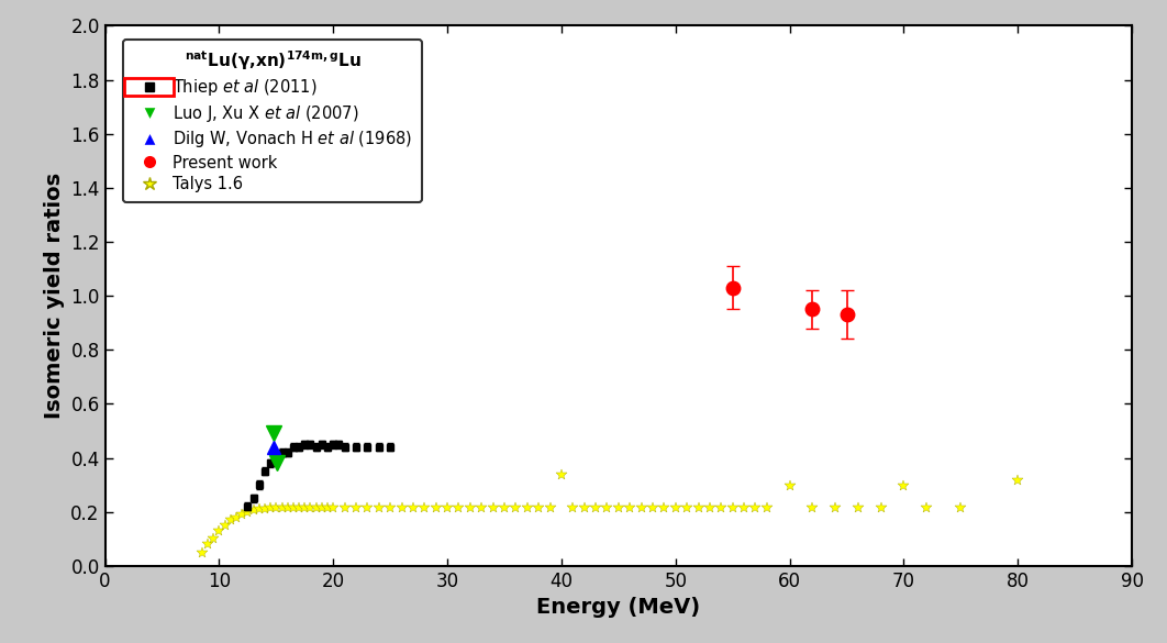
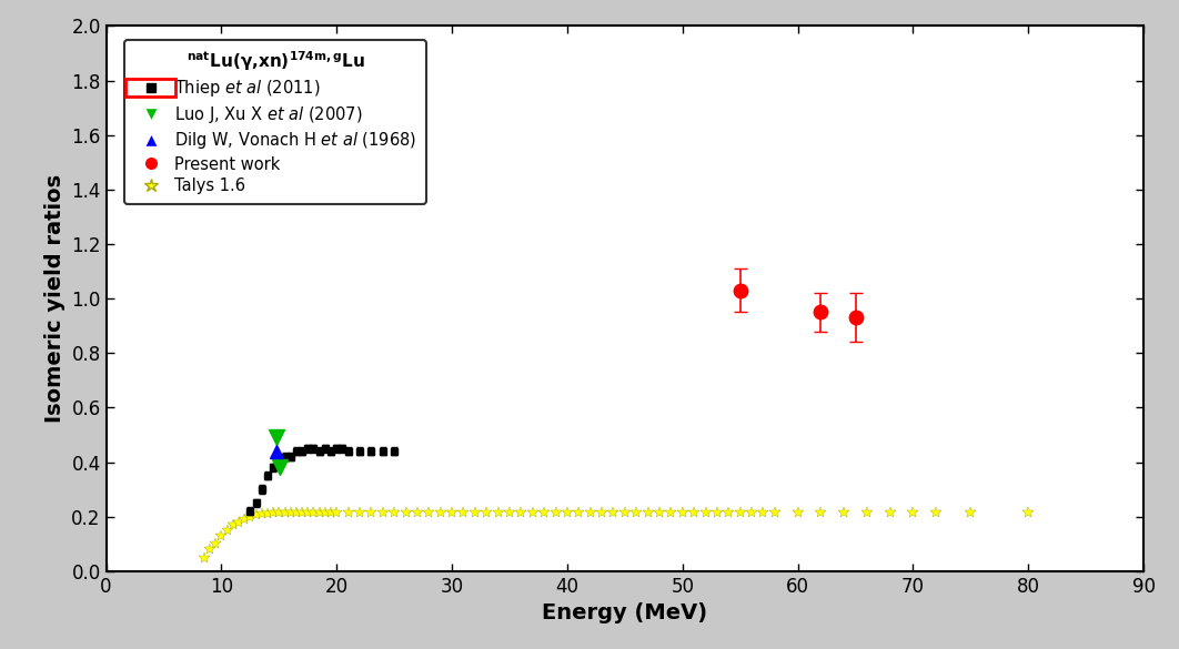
Talys 1.6/40: 0.335 -> 0.215
Talys 1.6/60: 0.295 -> 0.215
Talys 1.6/70: 0.295 -> 0.215
Talys 1.6/80: 0.315 -> 0.215
